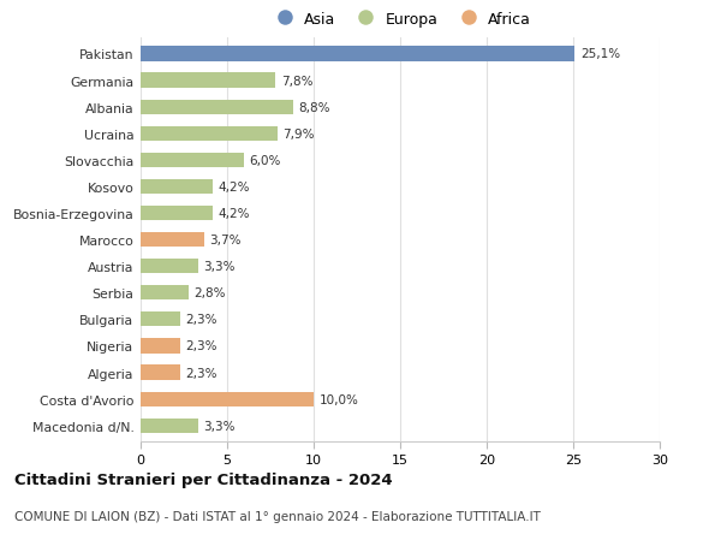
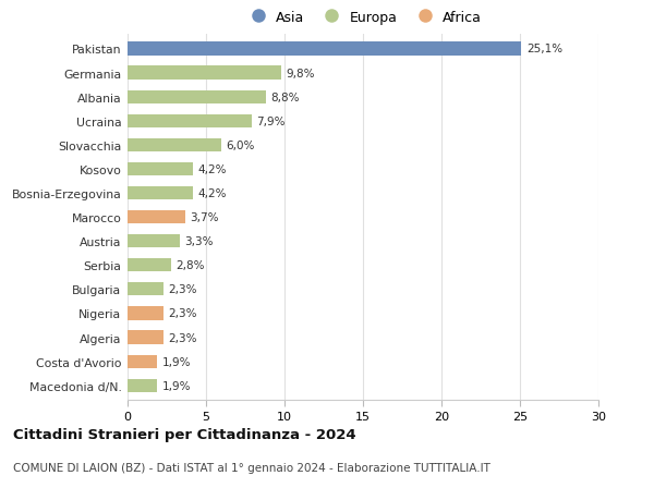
Germania: 7,8% -> 9,8%
Costa d'Avorio: 10,0% -> 1,9%
Macedonia d/N.: 3,3% -> 1,9%
